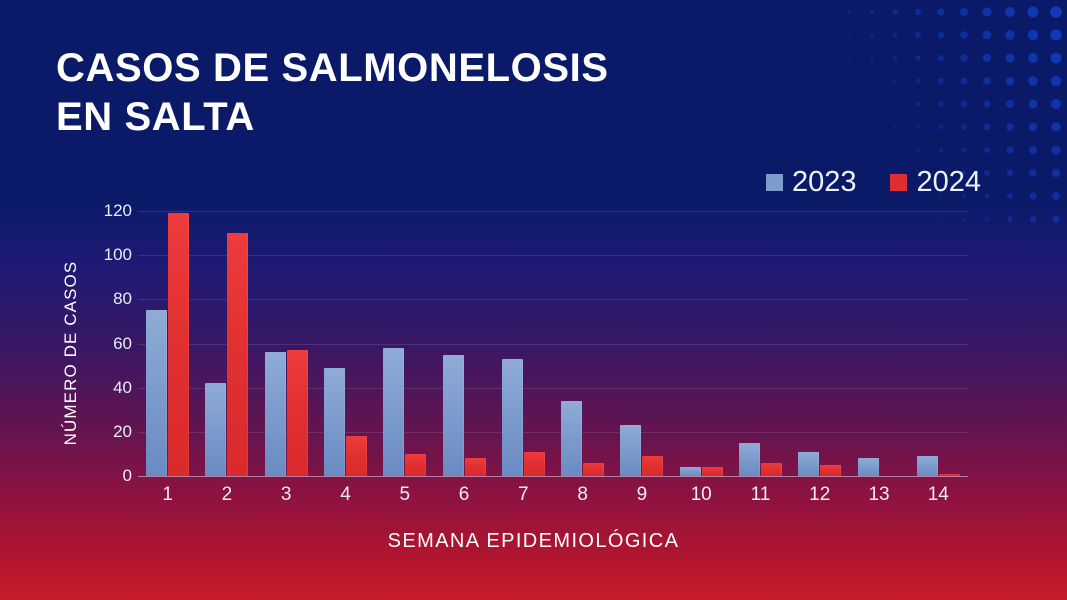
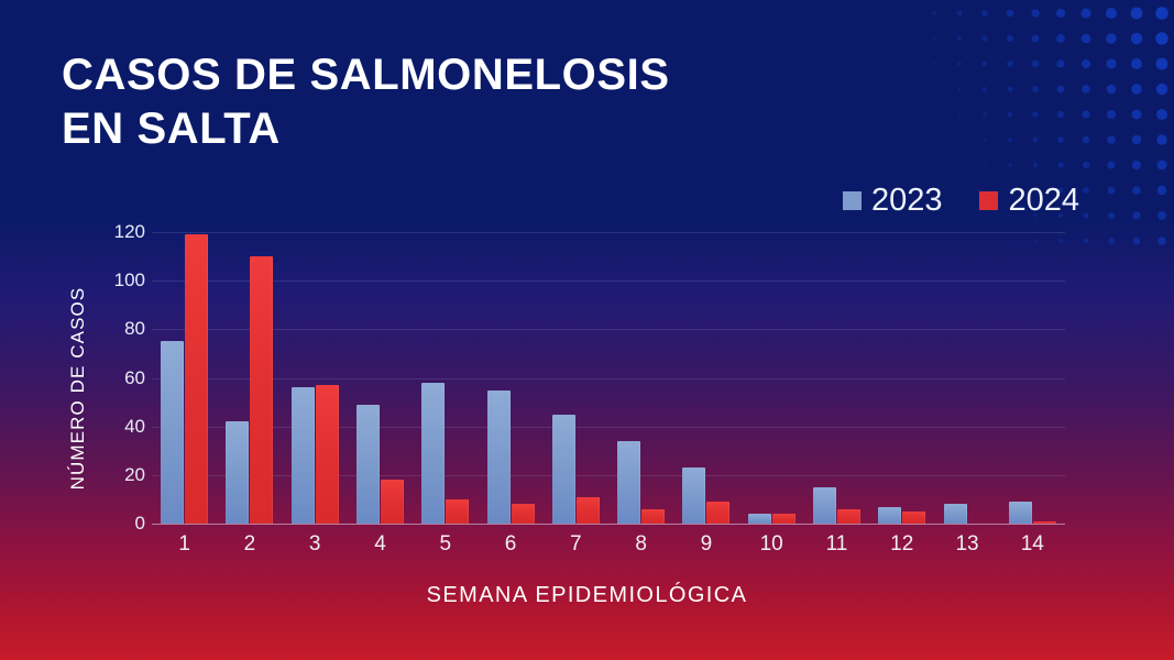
2023/7: 53 -> 45
2023/12: 11 -> 7
